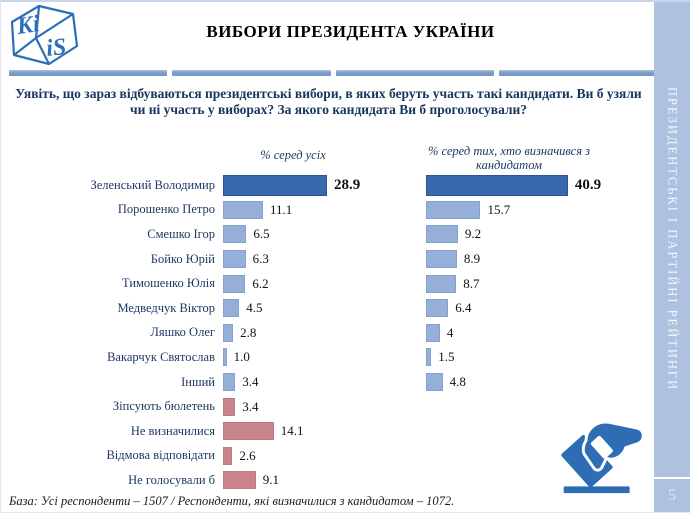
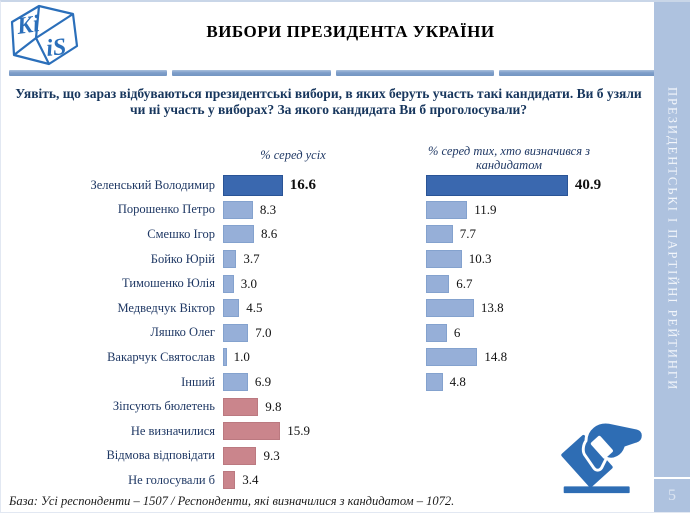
% серед усіх/Зеленський Володимир: 28.9 -> 16.6
% серед усіх/Порошенко Петро: 11.1 -> 8.3
% серед тих, хто визначився з кандидатом/Порошенко Петро: 15.7 -> 11.9
% серед усіх/Смешко Ігор: 6.5 -> 8.6
% серед тих, хто визначився з кандидатом/Смешко Ігор: 9.2 -> 7.7
% серед усіх/Бойко Юрій: 6.3 -> 3.7
% серед тих, хто визначився з кандидатом/Бойко Юрій: 8.9 -> 10.3
% серед усіх/Тимошенко Юлія: 6.2 -> 3.0
% серед тих, хто визначився з кандидатом/Тимошенко Юлія: 8.7 -> 6.7
% серед тих, хто визначився з кандидатом/Медведчук Віктор: 6.4 -> 13.8
% серед усіх/Ляшко Олег: 2.8 -> 7.0
% серед тих, хто визначився з кандидатом/Ляшко Олег: 4 -> 6
% серед тих, хто визначився з кандидатом/Вакарчук Святослав: 1.5 -> 14.8
% серед усіх/Інший: 3.4 -> 6.9
% серед усіх/Зіпсують бюлетень: 3.4 -> 9.8
% серед усіх/Не визначилися: 14.1 -> 15.9
% серед усіх/Відмова відповідати: 2.6 -> 9.3
% серед усіх/Не голосували б: 9.1 -> 3.4
